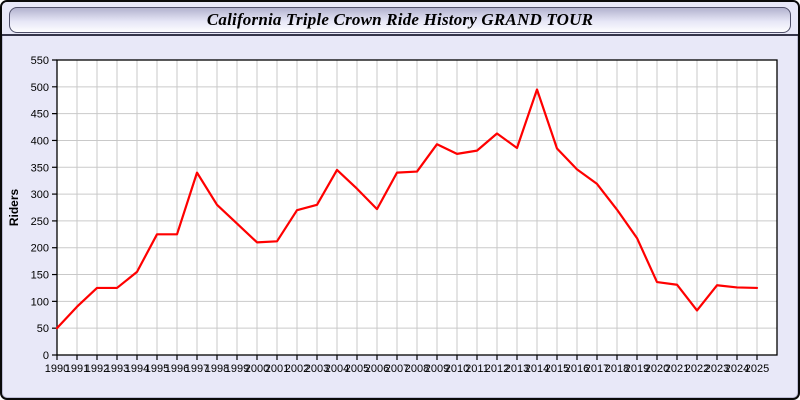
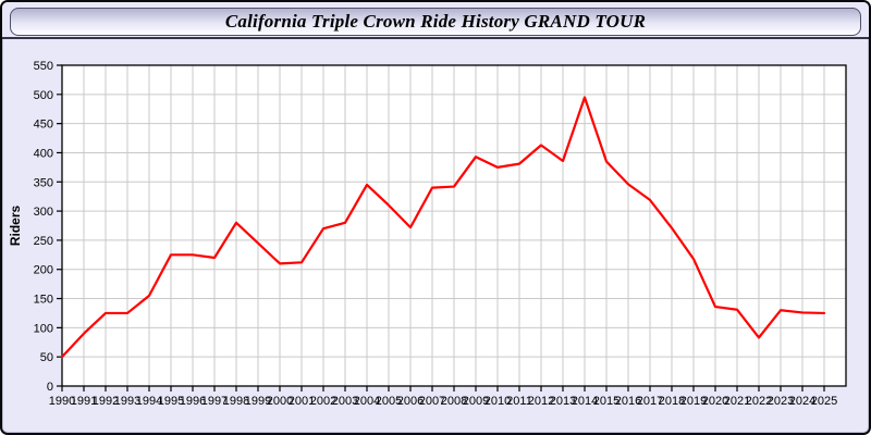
1997: 340 -> 220
